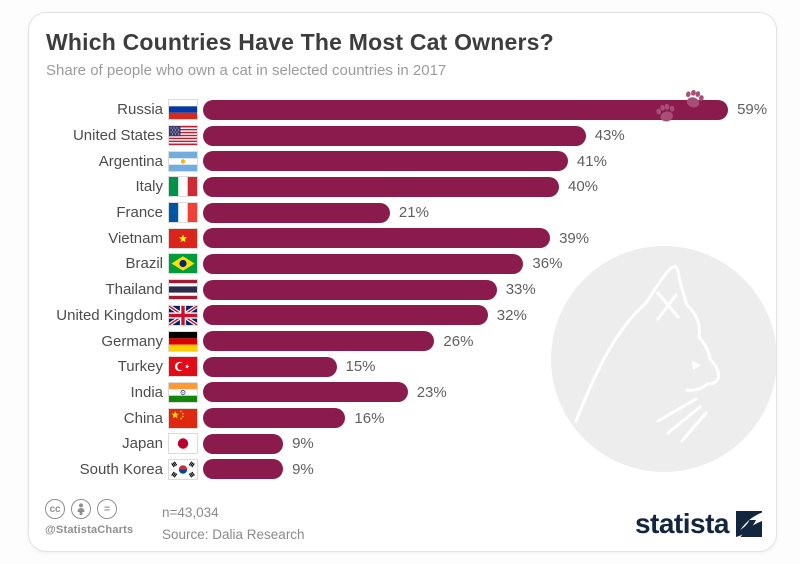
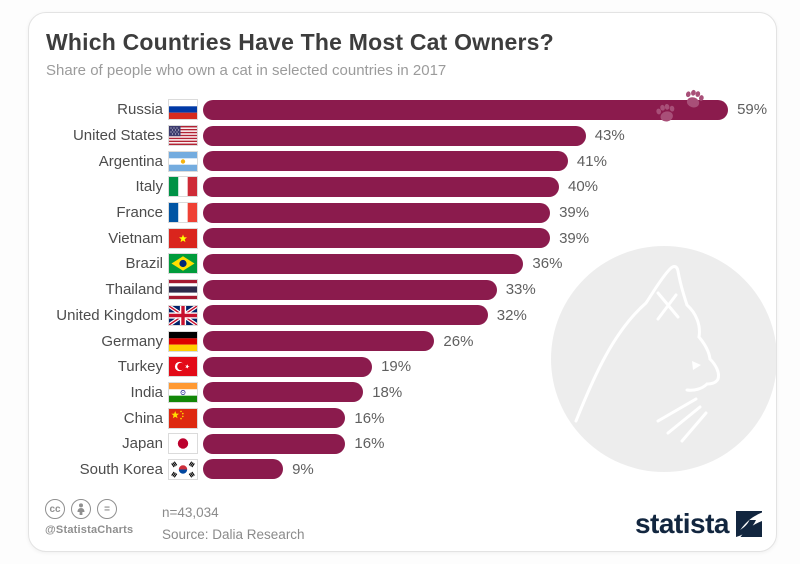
France: 21% -> 39%
Turkey: 15% -> 19%
India: 23% -> 18%
Japan: 9% -> 16%
